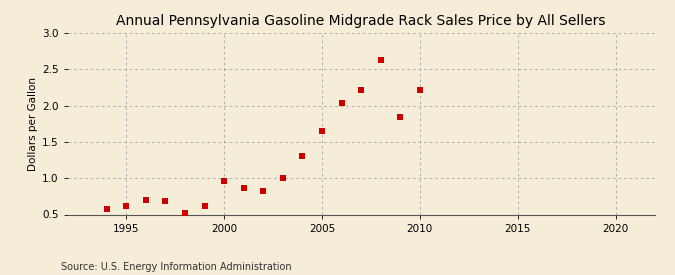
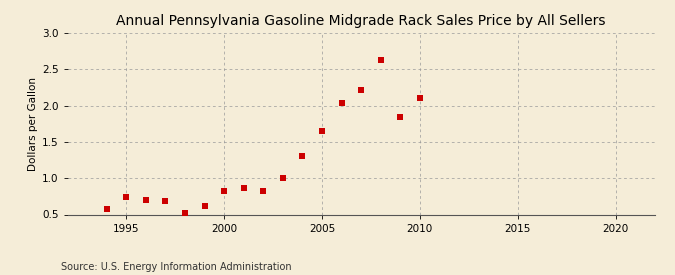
1995: 0.62 -> 0.74
2000: 0.96 -> 0.82
2010: 2.21 -> 2.10
